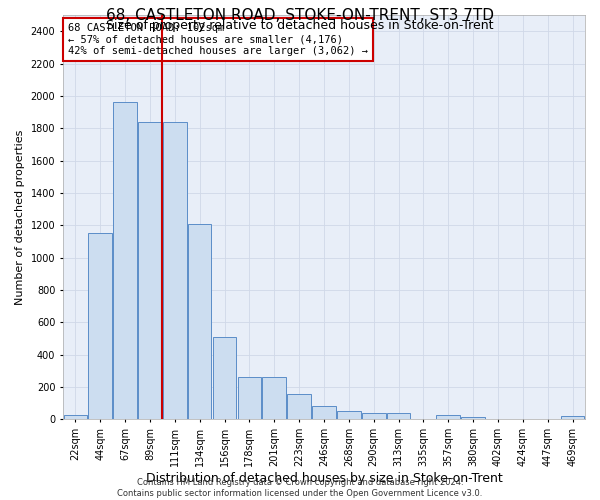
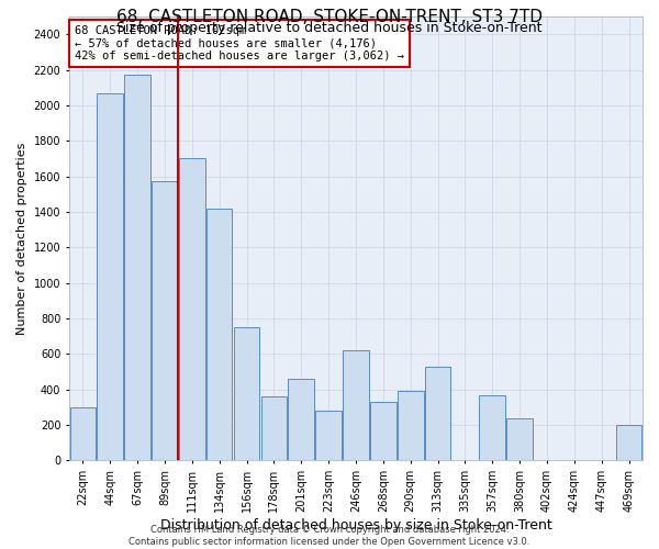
22sqm: 20 -> 300
44sqm: 1150 -> 2070
67sqm: 1960 -> 2170
89sqm: 1840 -> 1570
111sqm: 1840 -> 1700
134sqm: 1210 -> 1420
156sqm: 510 -> 750
178sqm: 260 -> 360
201sqm: 260 -> 460
223sqm: 160 -> 280
246sqm: 80 -> 620
268sqm: 50 -> 330
290sqm: 40 -> 390
313sqm: 40 -> 530
357sqm: 20 -> 370
380sqm: 20 -> 240
469sqm: 20 -> 200
